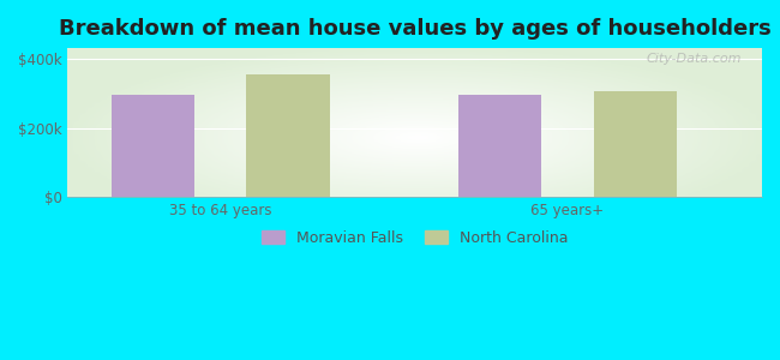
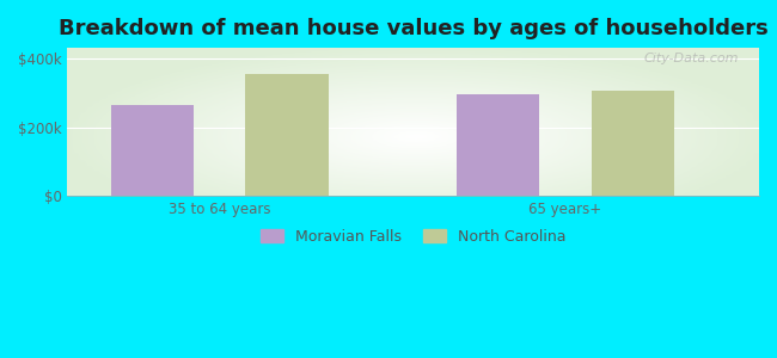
Moravian Falls/35 to 64 years: $295k -> $265k
